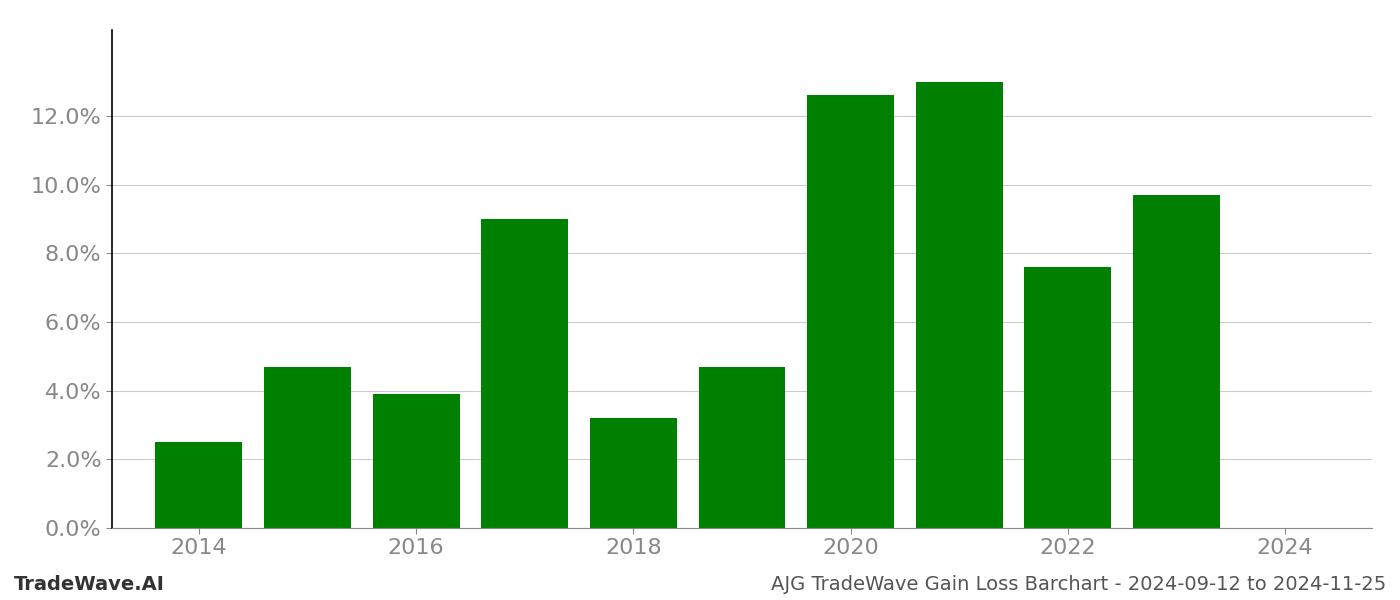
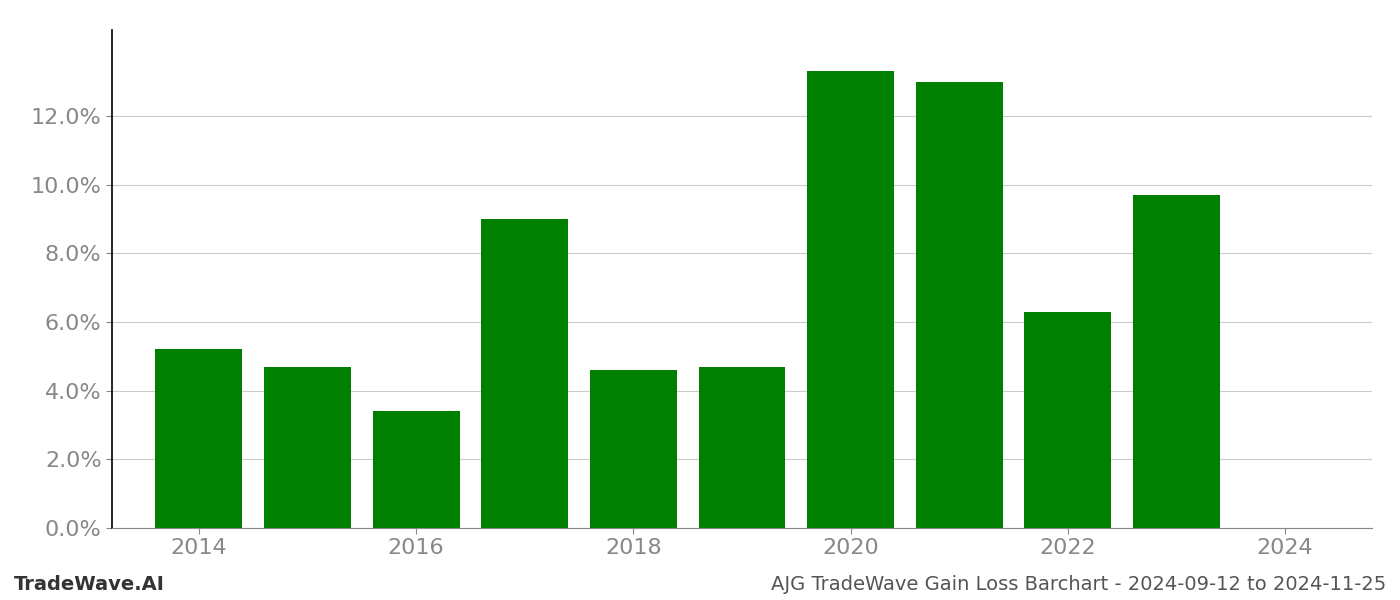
2014: 2.5% -> 5.2%
2016: 3.9% -> 3.4%
2018: 3.2% -> 4.6%
2020: 12.6% -> 13.3%
2022: 7.6% -> 6.3%
